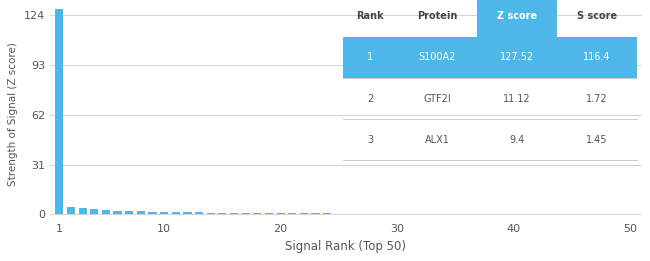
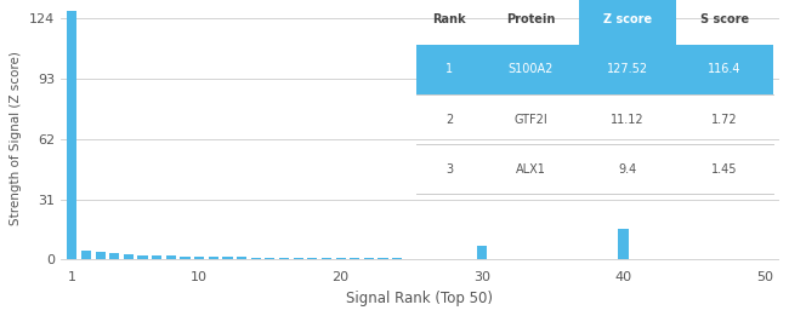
30: 0 -> 7
40: 0 -> 16
